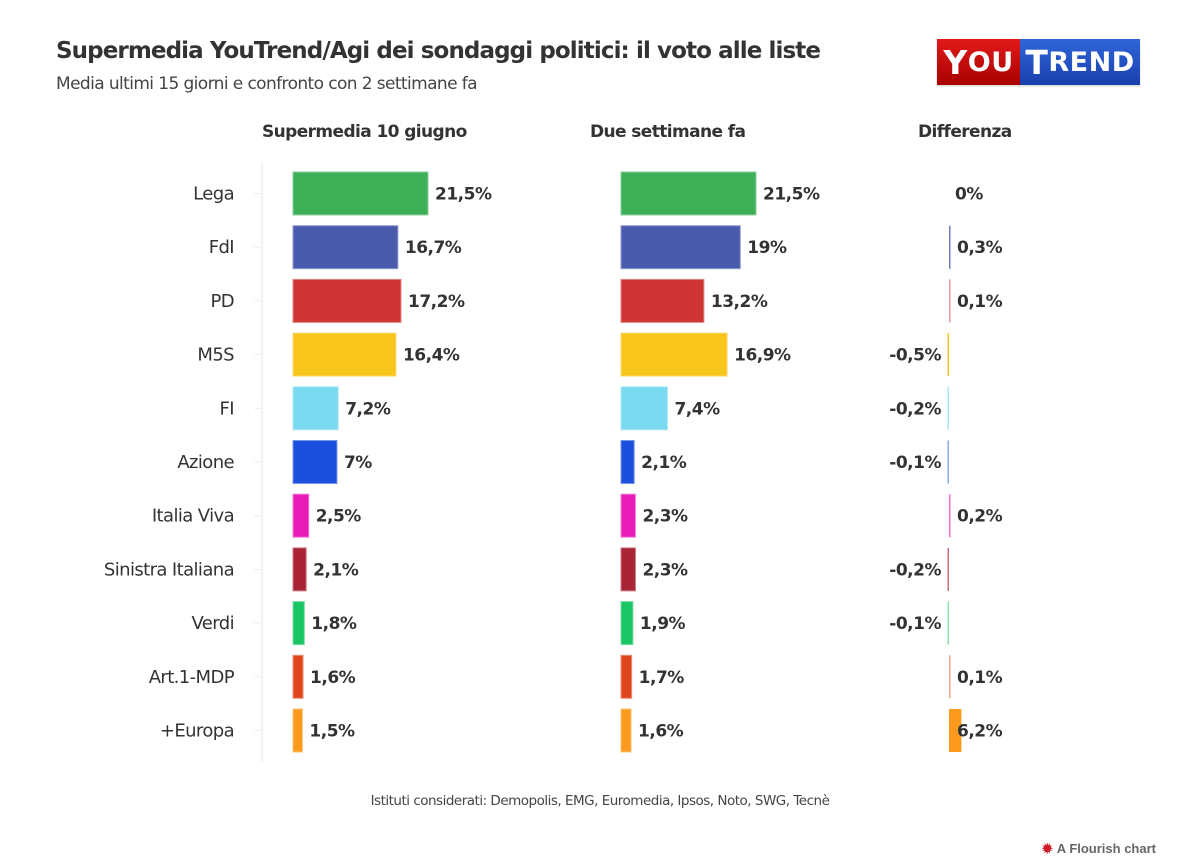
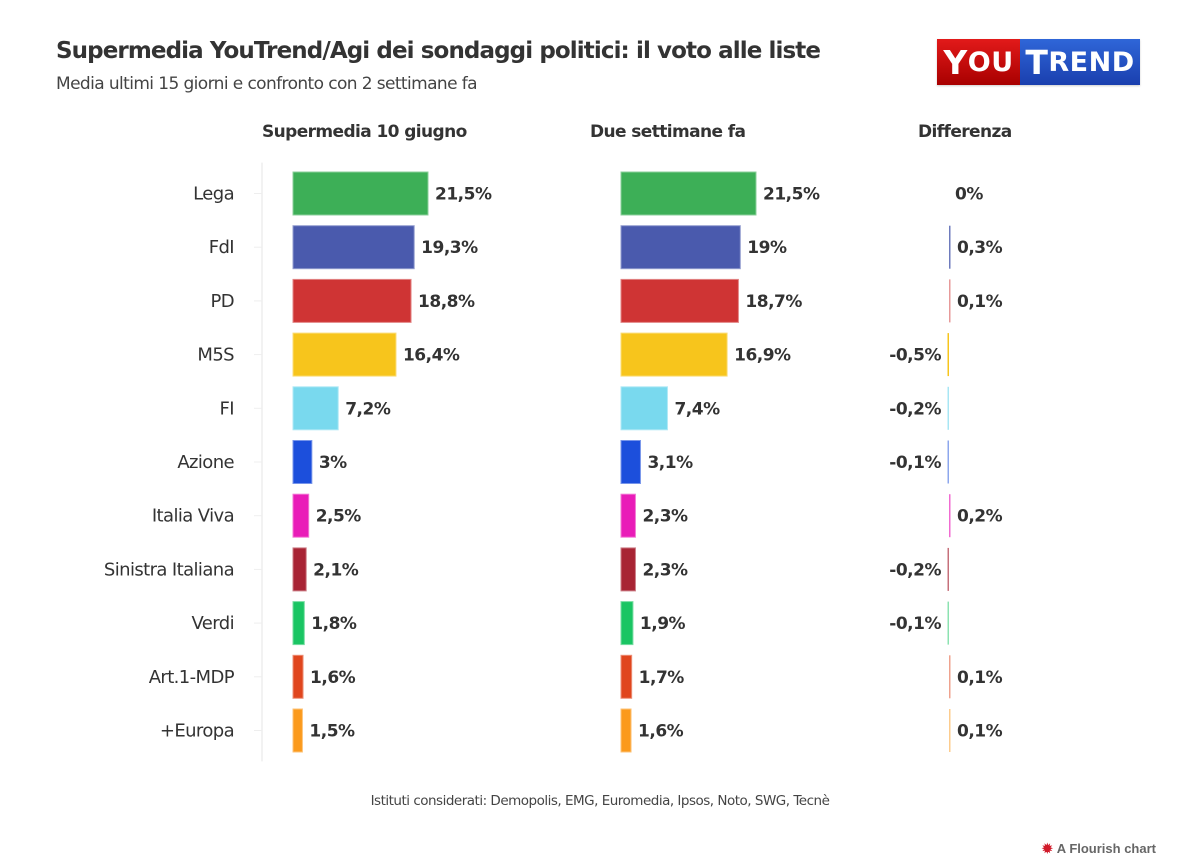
Supermedia 10 giugno/FdI: 16,7% -> 19,3%
Supermedia 10 giugno/PD: 17,2% -> 18,8%
Due settimane fa/PD: 13,2% -> 18,7%
Supermedia 10 giugno/Azione: 7% -> 3%
Due settimane fa/Azione: 2,1% -> 3,1%
Differenza/+Europa: 6,2% -> 0,1%
